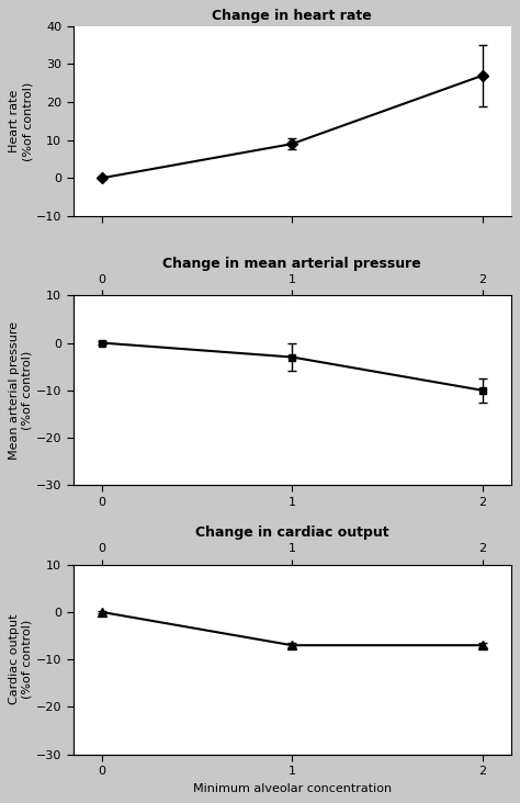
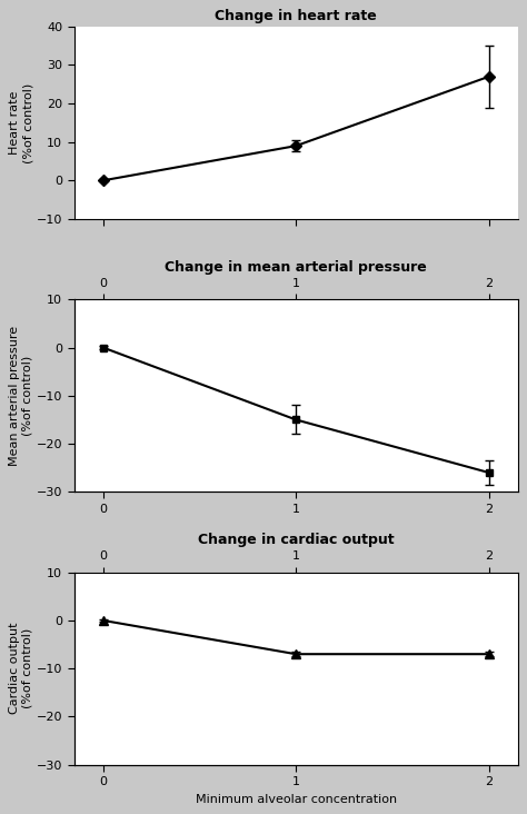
Change in mean arterial pressure/1: -3 -> -15
Change in mean arterial pressure/2: -10 -> -26
